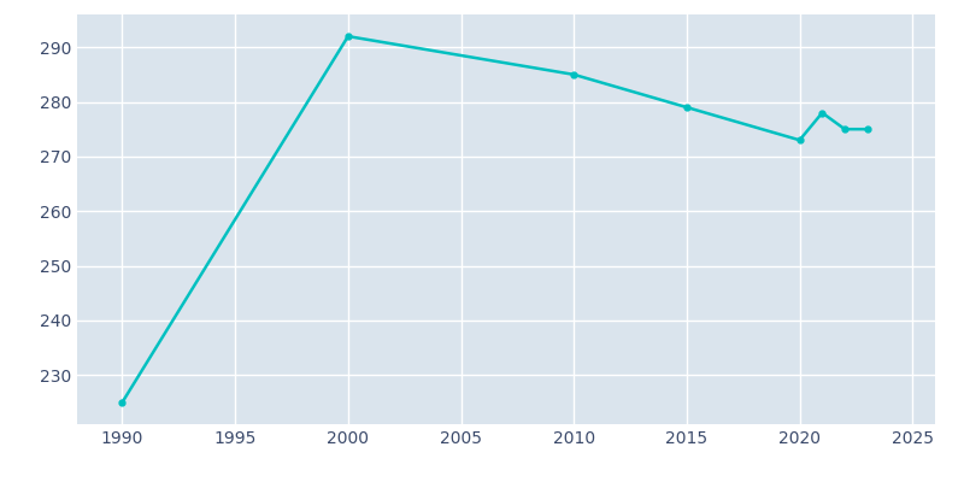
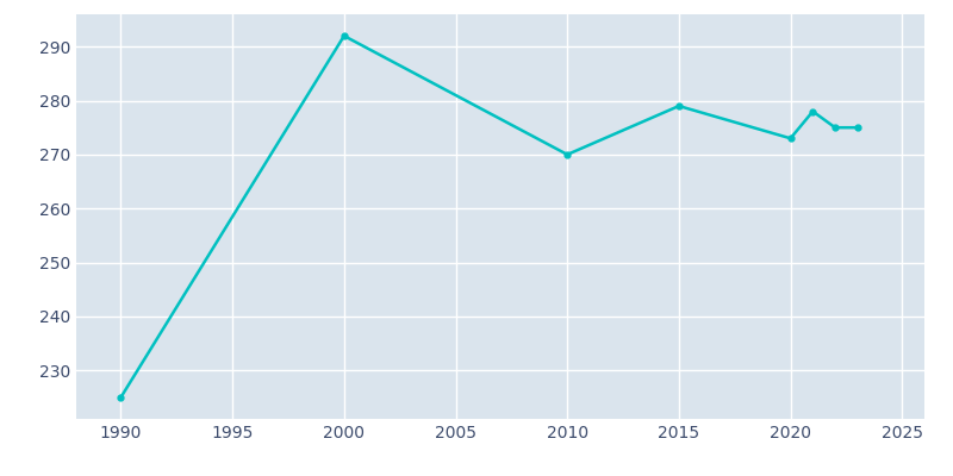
2010: 285 -> 270
